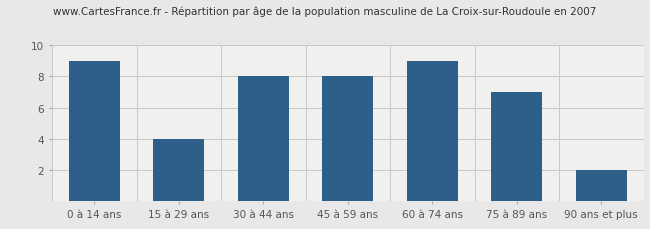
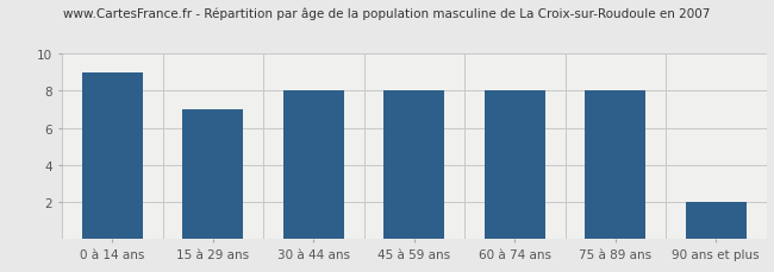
15 à 29 ans: 4 -> 7
60 à 74 ans: 9 -> 8
75 à 89 ans: 7 -> 8
